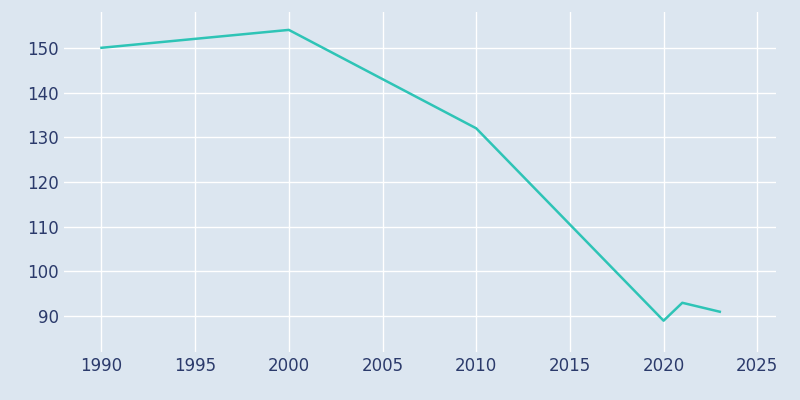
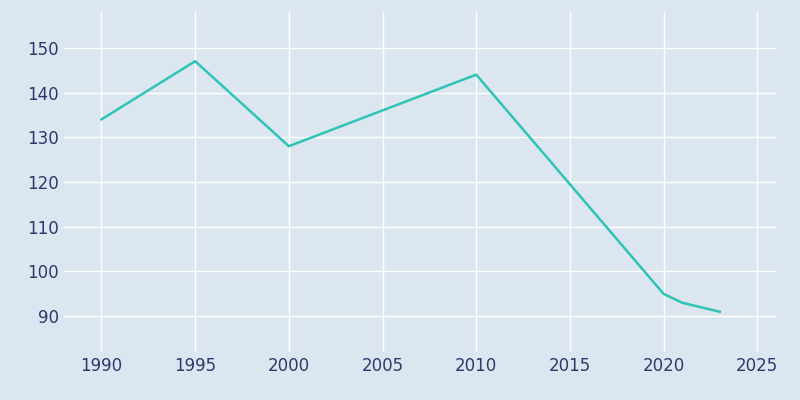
1990: 150 -> 134
1995: 152 -> 147
2000: 154 -> 128
2010: 132 -> 144
2020: 89 -> 95
